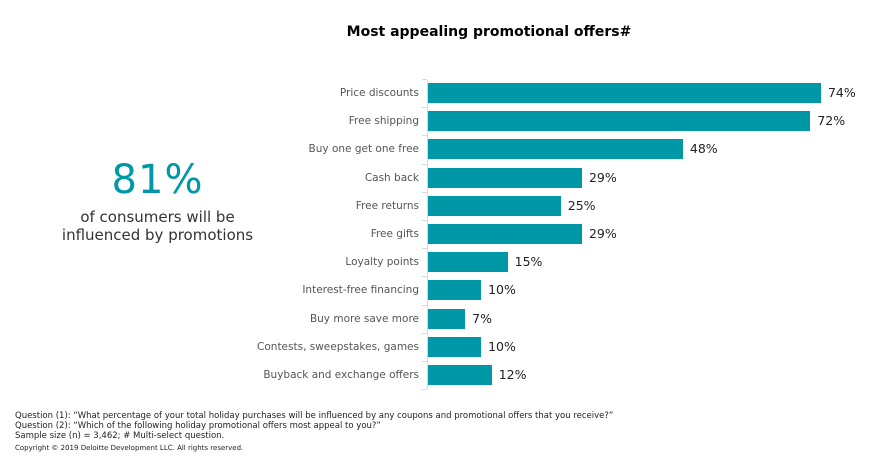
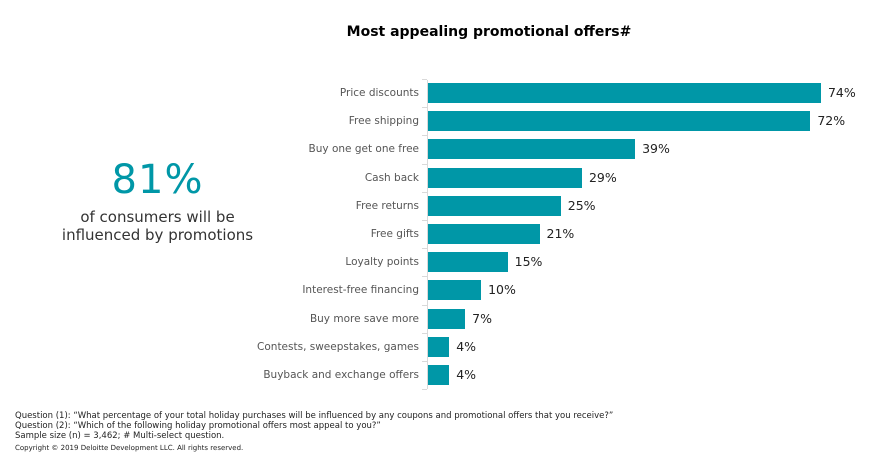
Buy one get one free: 48% -> 39%
Free gifts: 29% -> 21%
Contests, sweepstakes, games: 10% -> 4%
Buyback and exchange offers: 12% -> 4%
